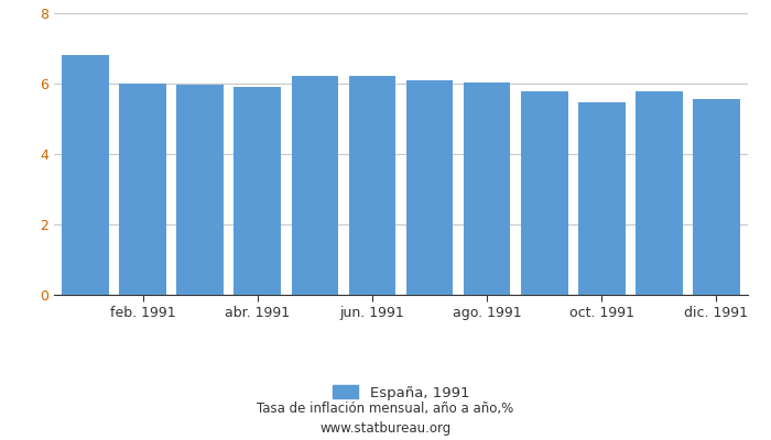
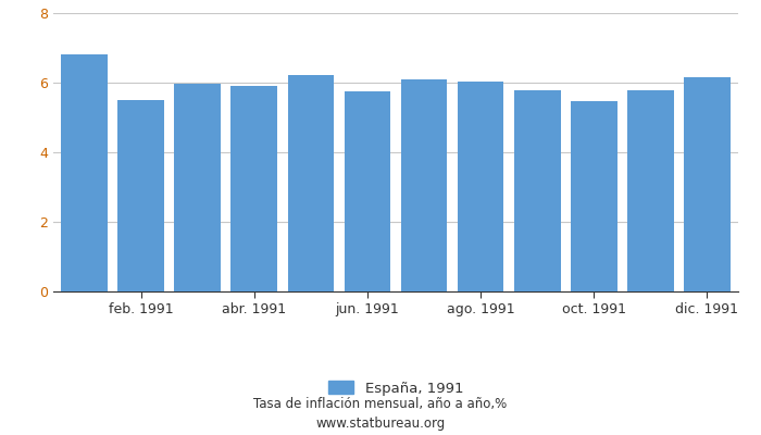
feb. 1991: 6.00 -> 5.50
jun. 1991: 6.22 -> 5.75
dic. 1991: 5.55 -> 6.15
